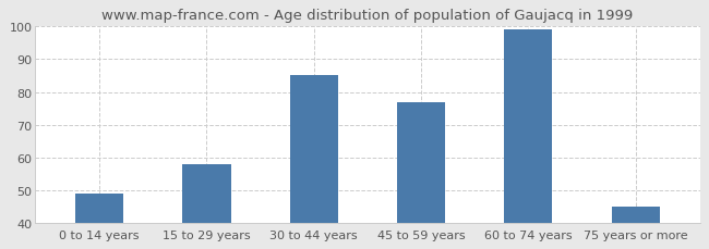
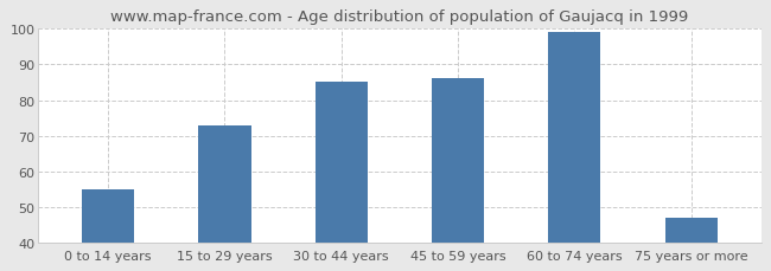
0 to 14 years: 49 -> 55
15 to 29 years: 58 -> 73
45 to 59 years: 77 -> 86
75 years or more: 45 -> 47
